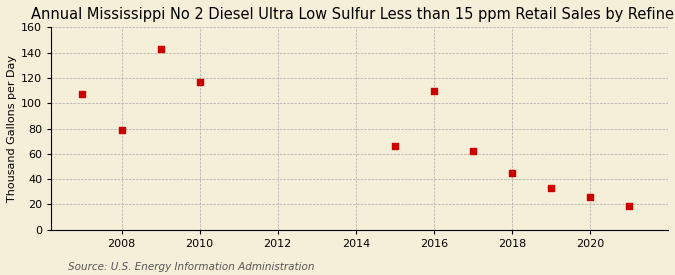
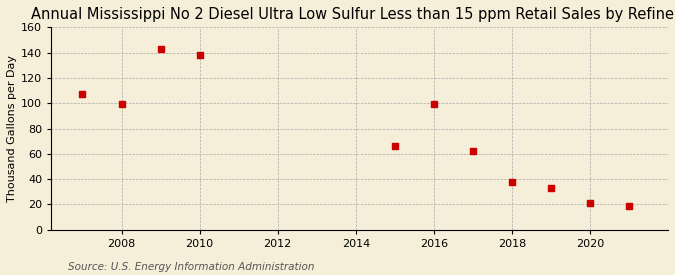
2008: 79 -> 99
2010: 117 -> 138
2016: 110 -> 99
2018: 45 -> 38
2020: 26 -> 21
